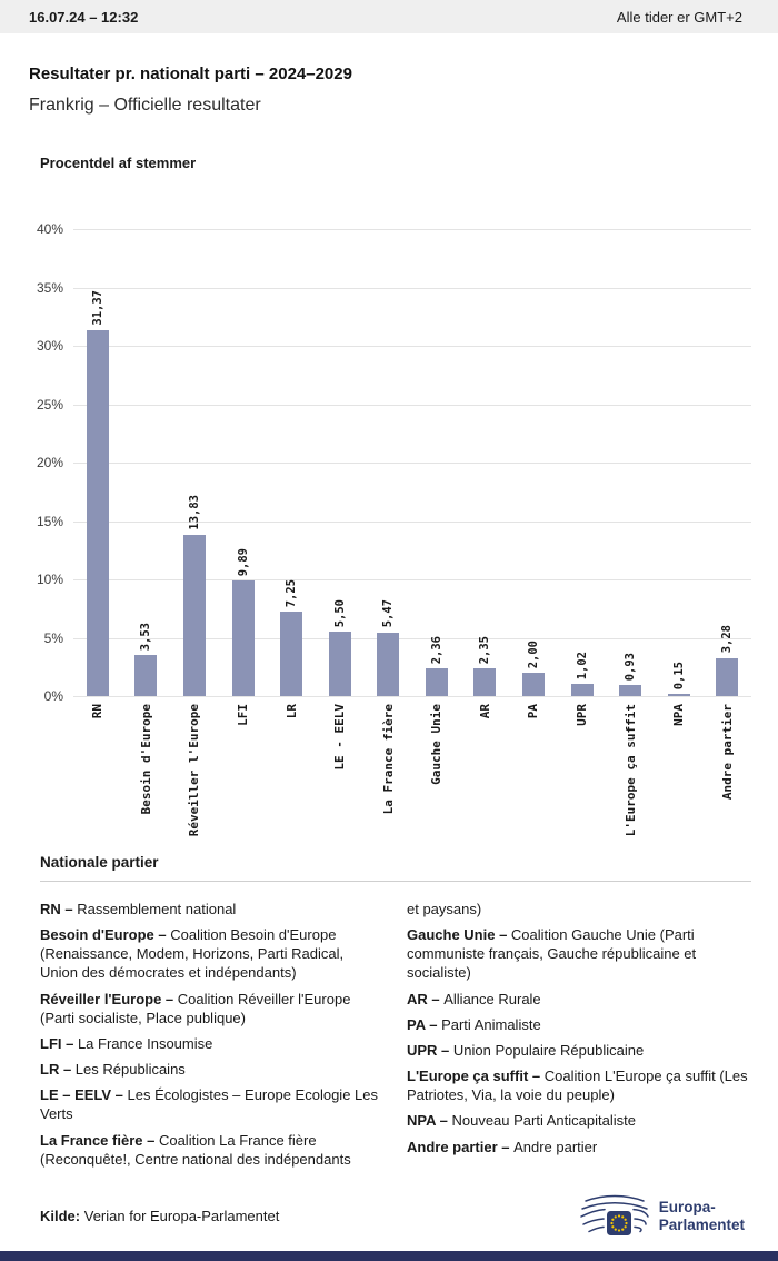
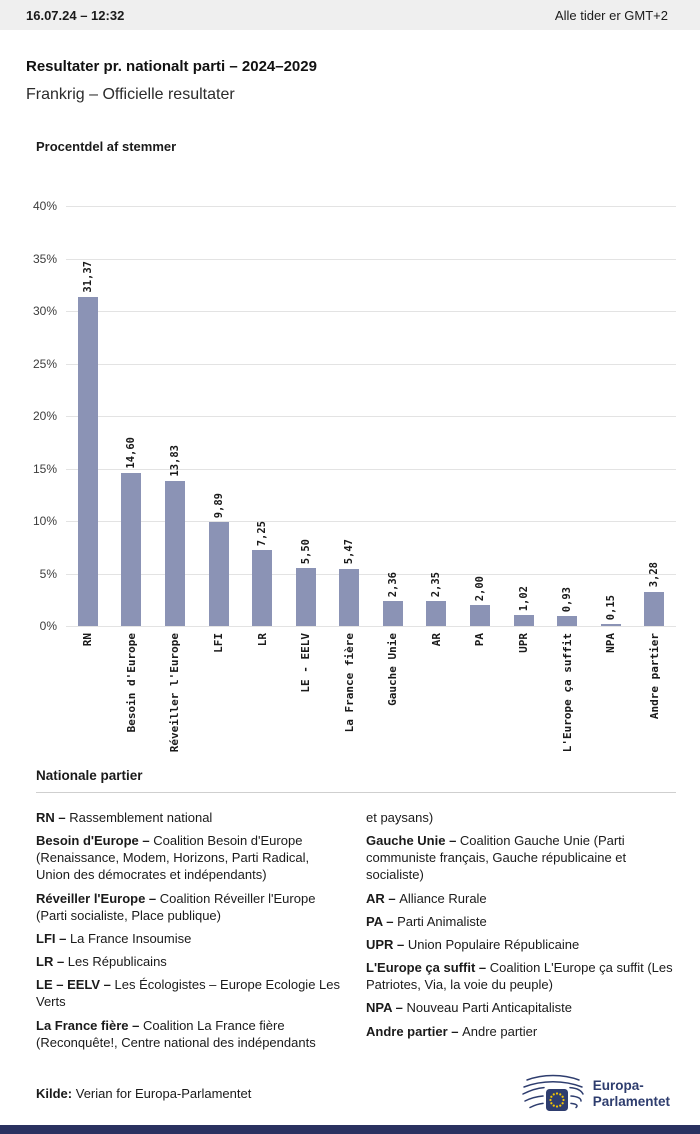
Besoin d'Europe: 3,53 -> 14,60
